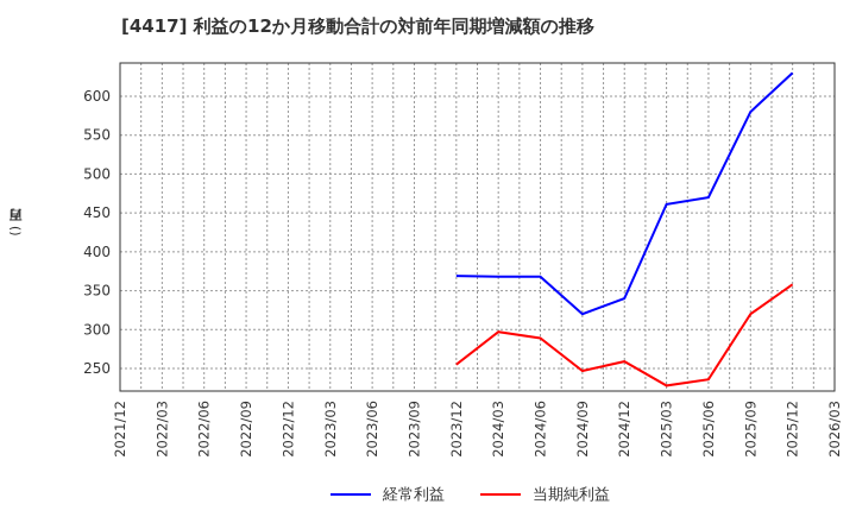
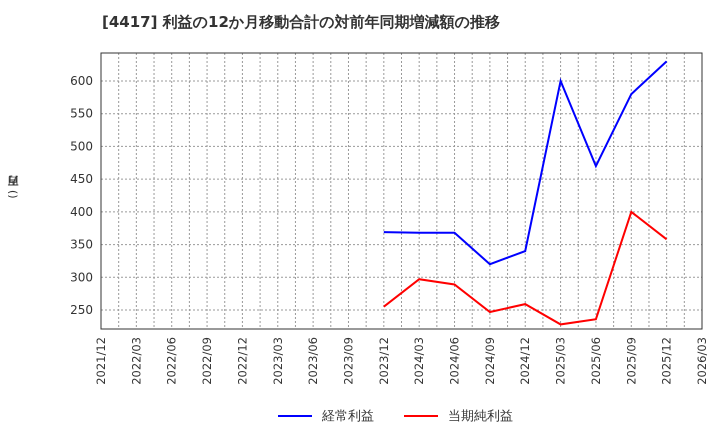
経常利益/2025/03: 460 -> 600
当期純利益/2025/09: 320 -> 400
